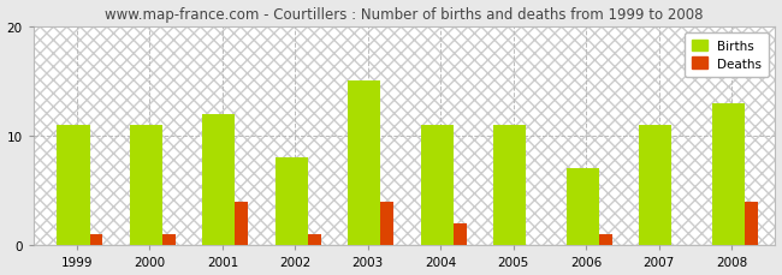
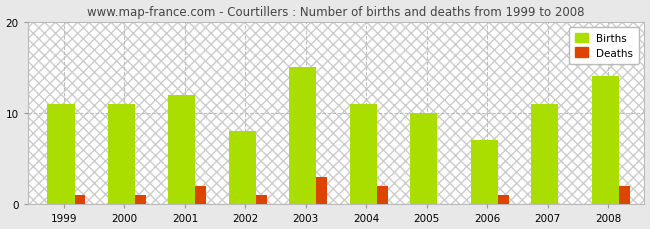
Deaths/2001: 4 -> 2
Deaths/2003: 4 -> 3
Births/2005: 11 -> 10
Births/2008: 13 -> 14
Deaths/2008: 4 -> 2
